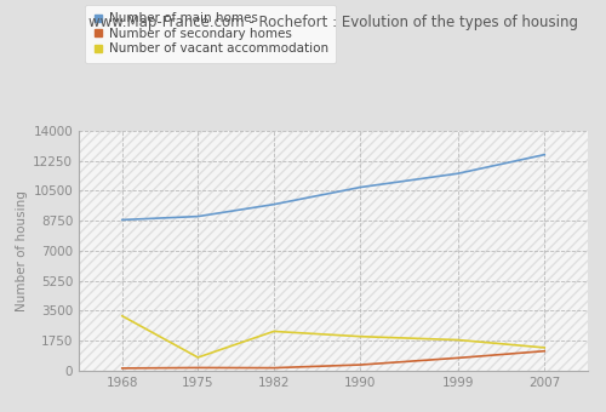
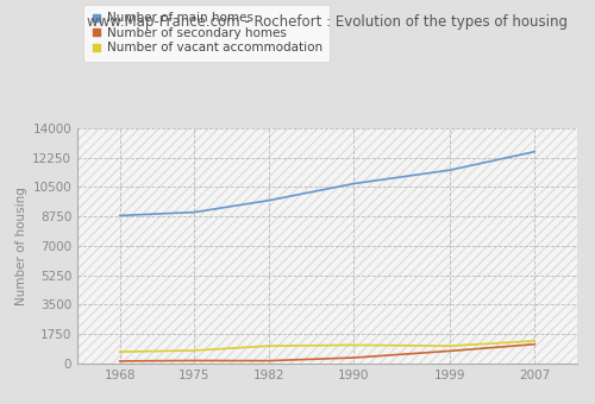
Number of vacant accommodation/1968: 3200 -> 700
Number of vacant accommodation/1982: 2300 -> 1000
Number of vacant accommodation/1990: 2000 -> 1100
Number of vacant accommodation/1999: 1800 -> 1000
